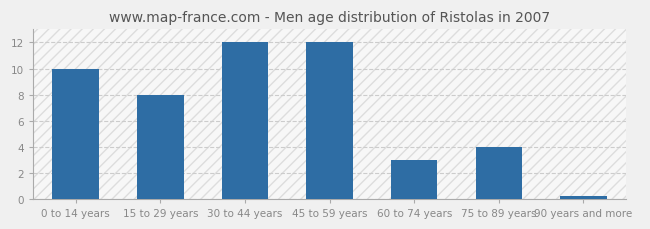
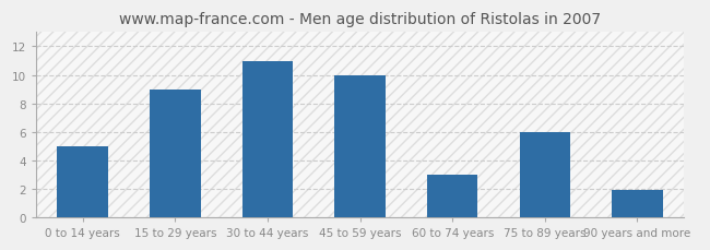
0 to 14 years: 10.0 -> 5.0
15 to 29 years: 8.0 -> 9.0
30 to 44 years: 12.0 -> 11.0
45 to 59 years: 12.0 -> 10.0
75 to 89 years: 4.0 -> 6.0
90 years and more: 0.2 -> 1.9
